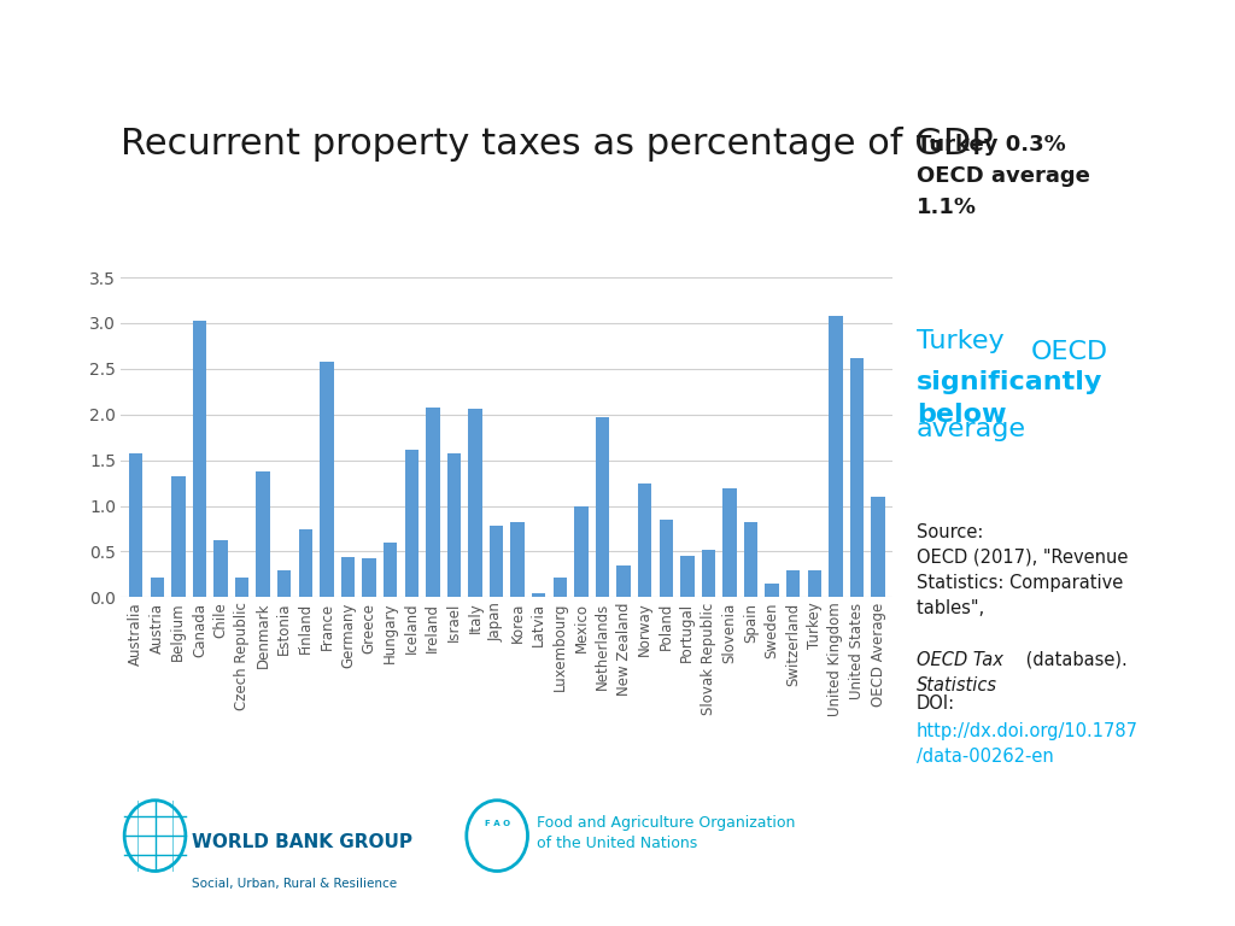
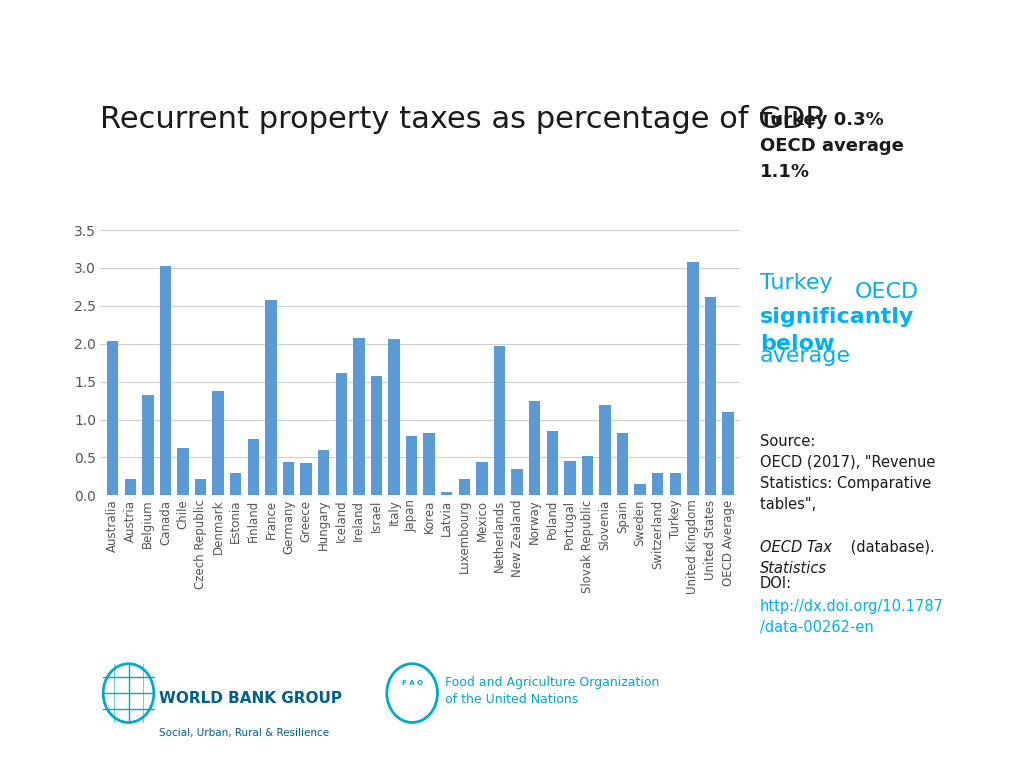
Australia: 1.57 -> 2.04
Mexico: 1.00 -> 0.44
